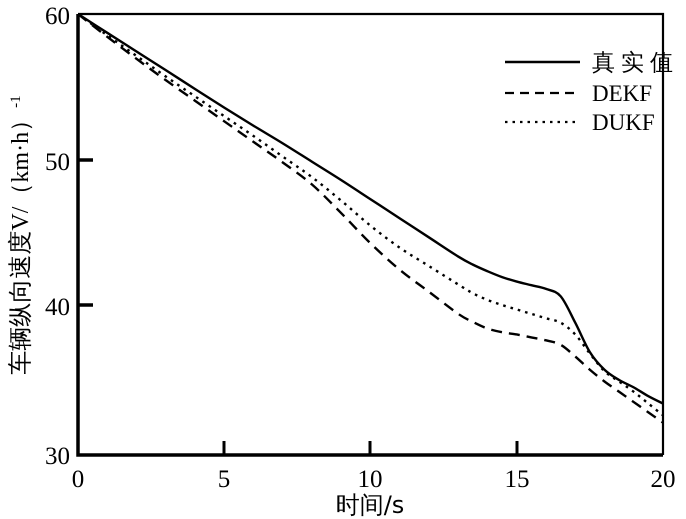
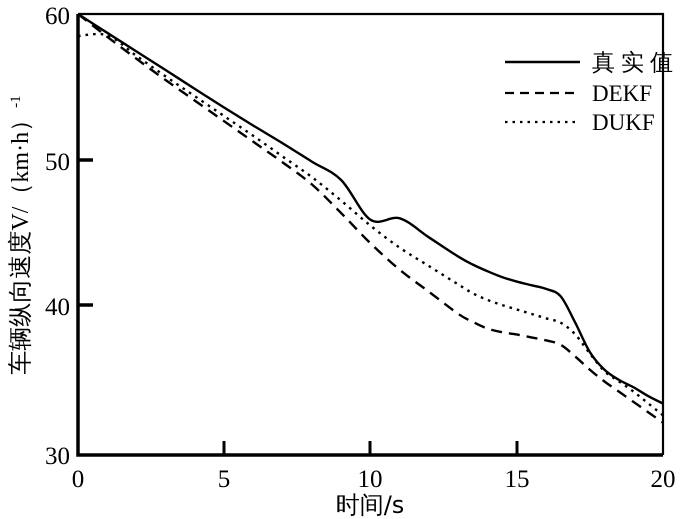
DUKF/0: 60.0 -> 58.5
真实值/10: 47.4 -> 46.0
